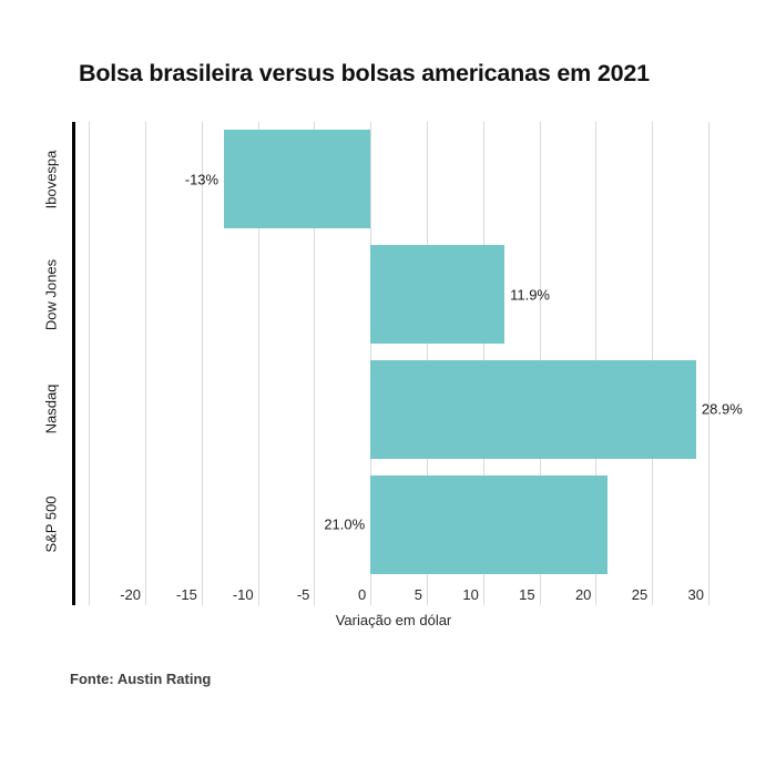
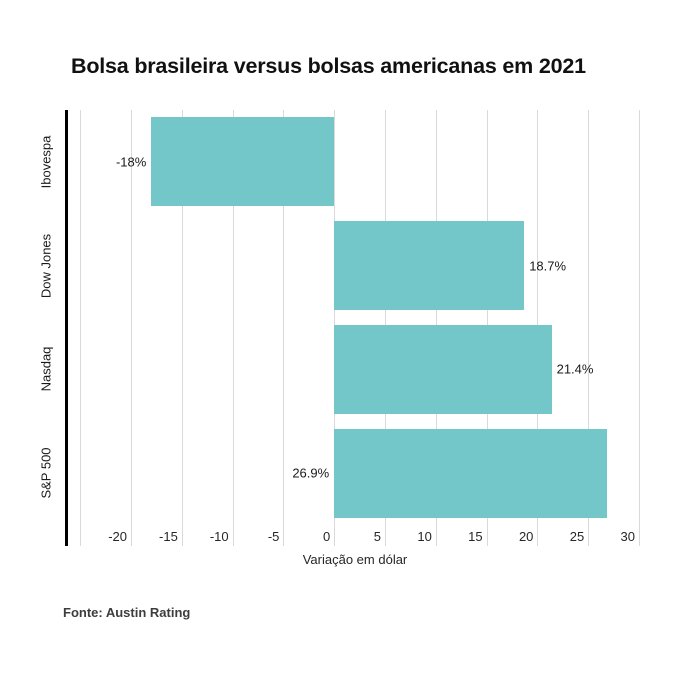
Ibovespa: -13% -> -18%
Dow Jones: 11.9% -> 18.7%
Nasdaq: 28.9% -> 21.4%
S&P 500: 21.0% -> 26.9%
